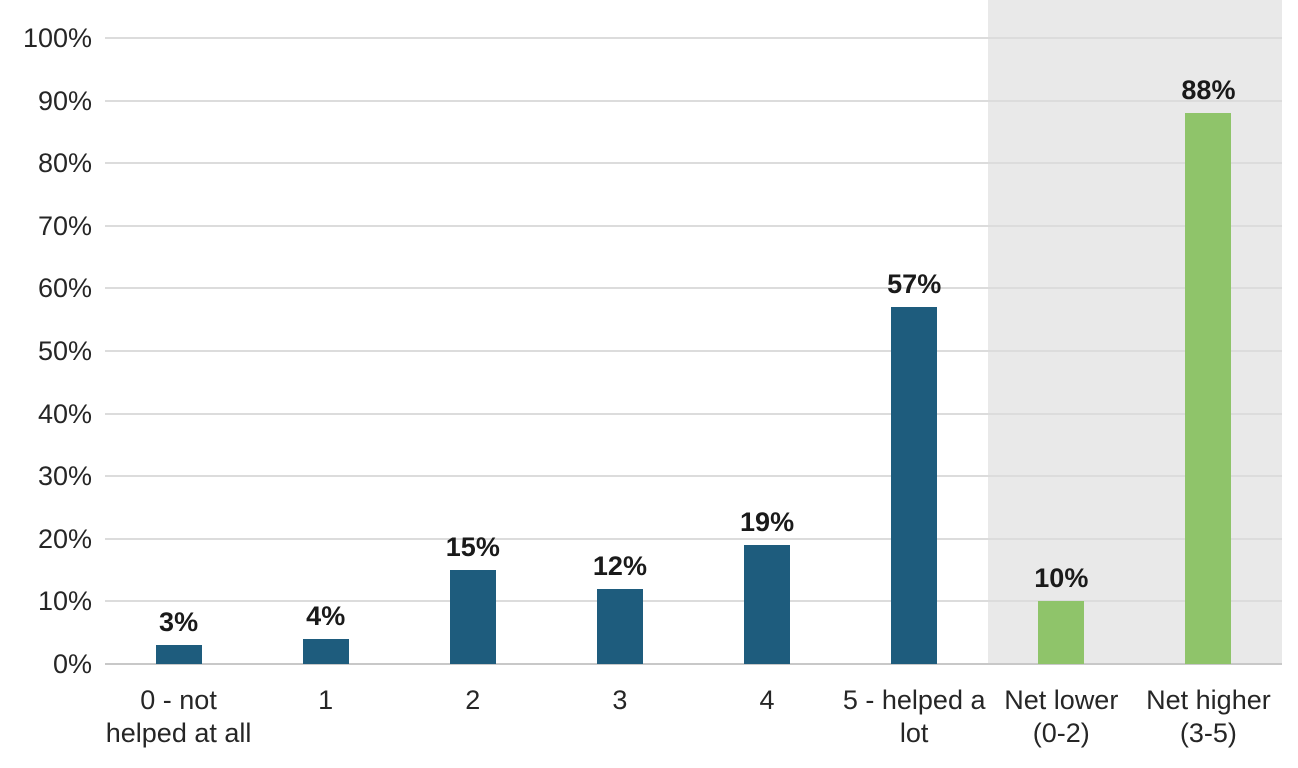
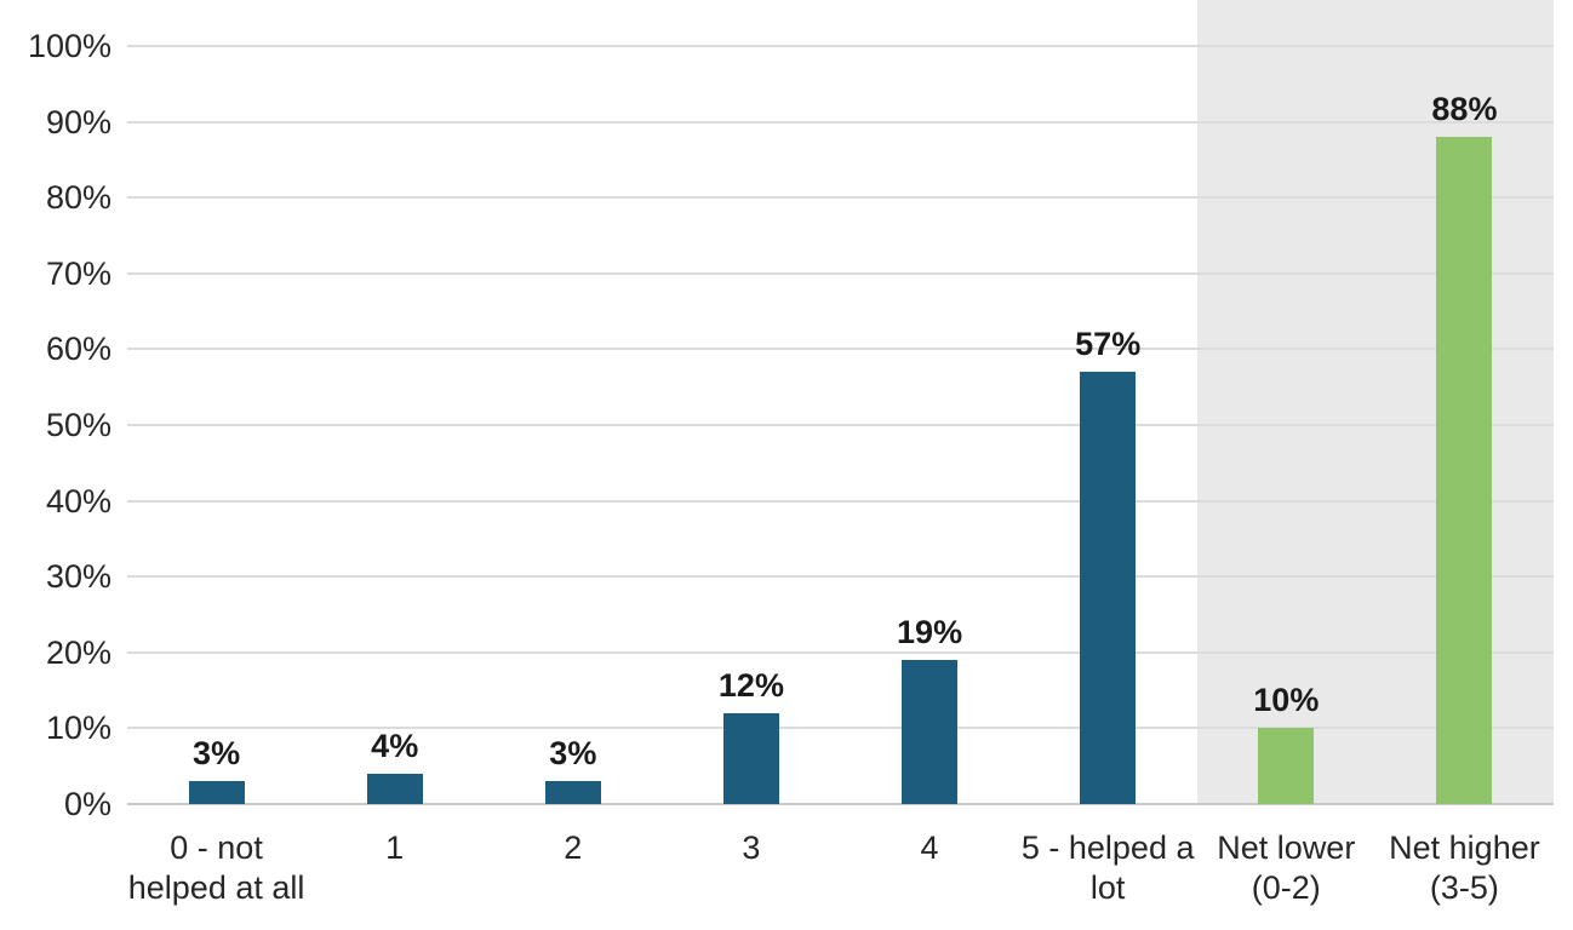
2: 15% -> 3%
